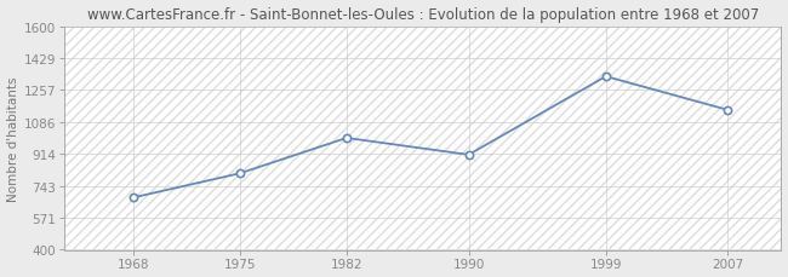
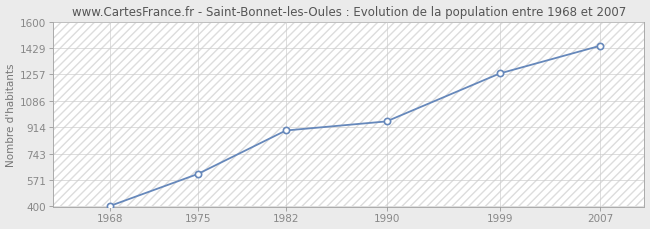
1968: 680 -> 400
1975: 810 -> 610
1982: 1000 -> 890
1990: 910 -> 950
1999: 1330 -> 1260
2007: 1150 -> 1440
